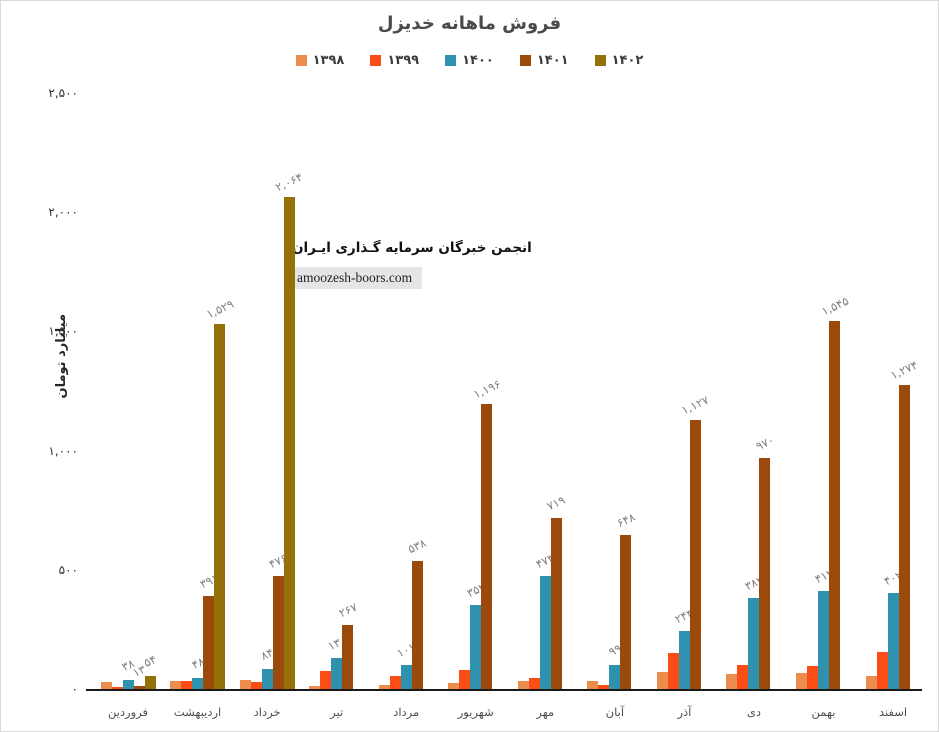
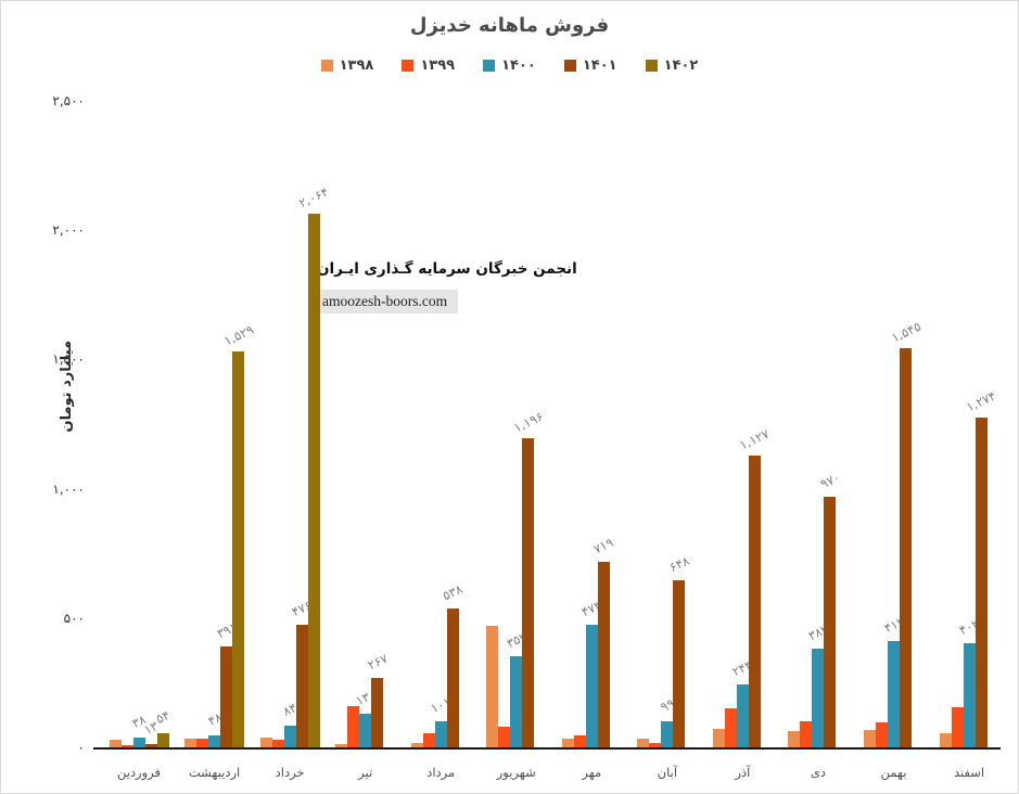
۱۳۹۹/تیر: 80 -> 160
۱۳۹۸/شهریور: 20 -> 470
